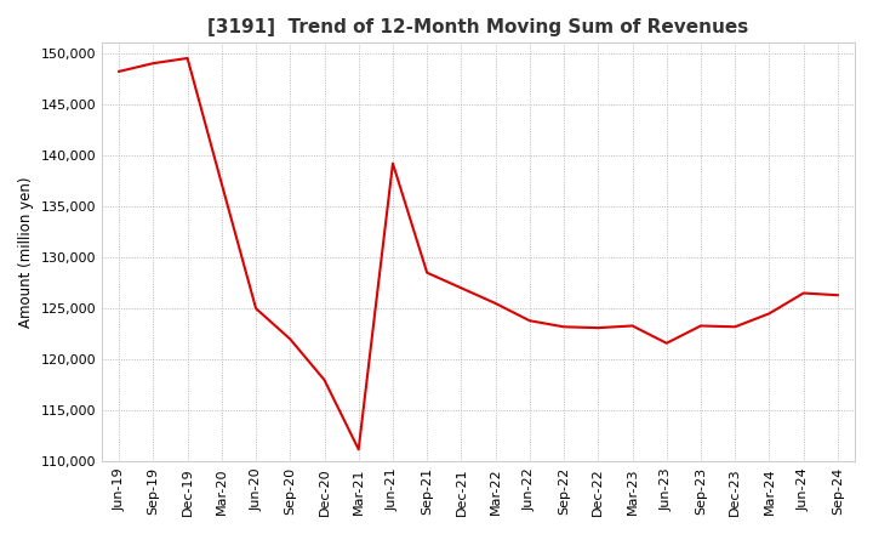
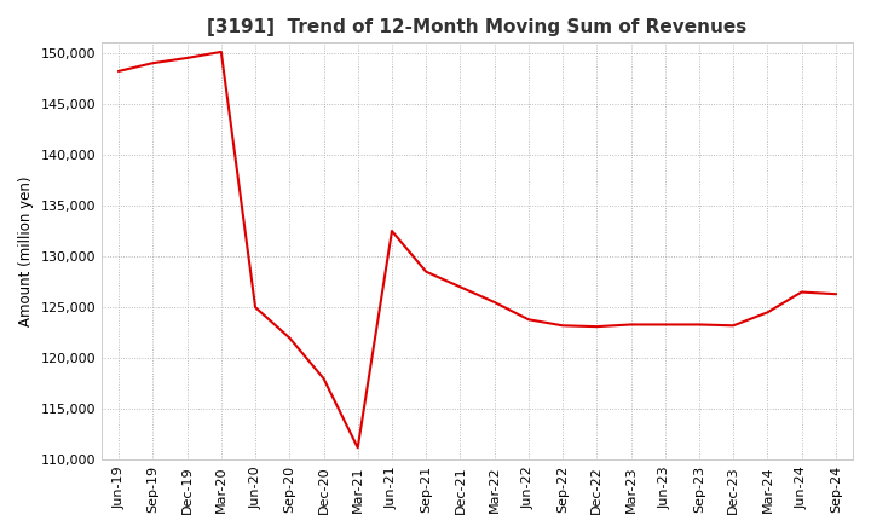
Mar-20: 137,200 -> 150,100
Jun-21: 139,200 -> 132,500
Jun-23: 121,600 -> 123,300
